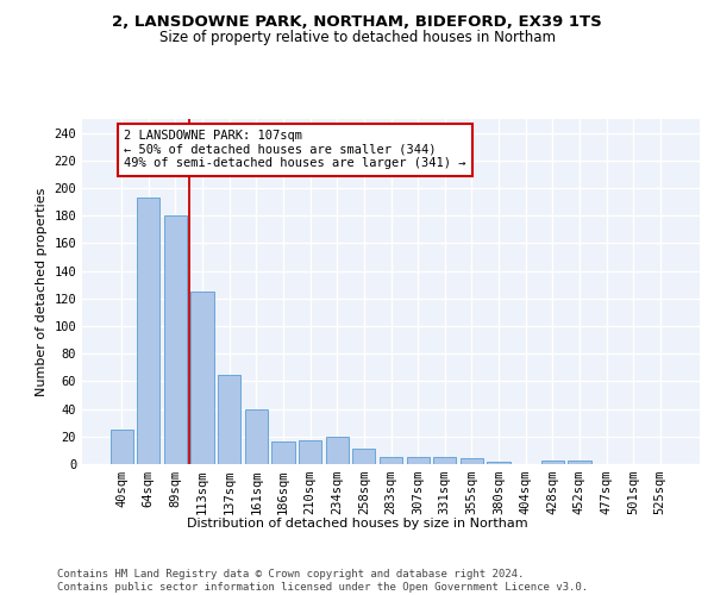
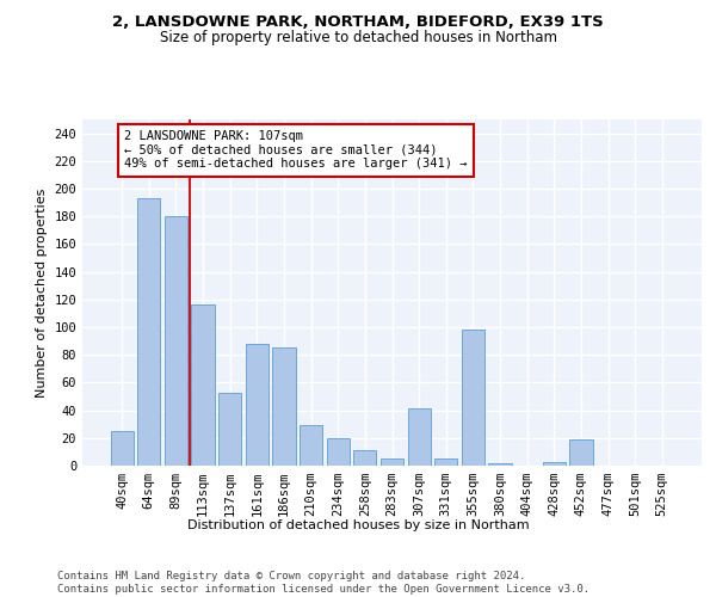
113sqm: 125 -> 116
137sqm: 65 -> 53
161sqm: 40 -> 88
186sqm: 16 -> 85
210sqm: 17 -> 29
307sqm: 5 -> 41
355sqm: 4 -> 98
452sqm: 3 -> 19
